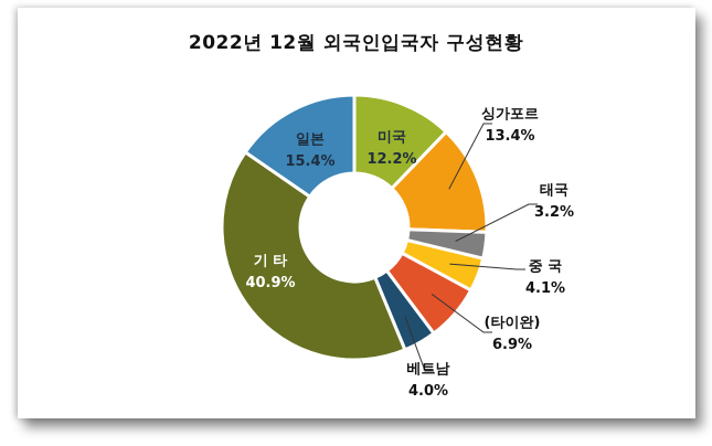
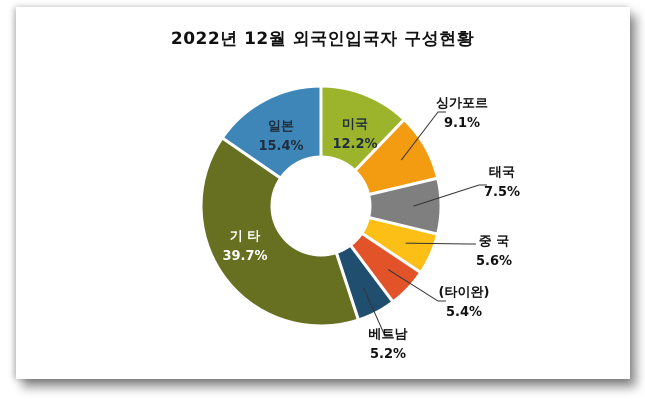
싱가포르: 13.4% -> 9.1%
태국: 3.2% -> 7.5%
중 국: 4.1% -> 5.6%
(타이완): 6.9% -> 5.4%
베트남: 4.0% -> 5.2%
기 타: 40.9% -> 39.7%
